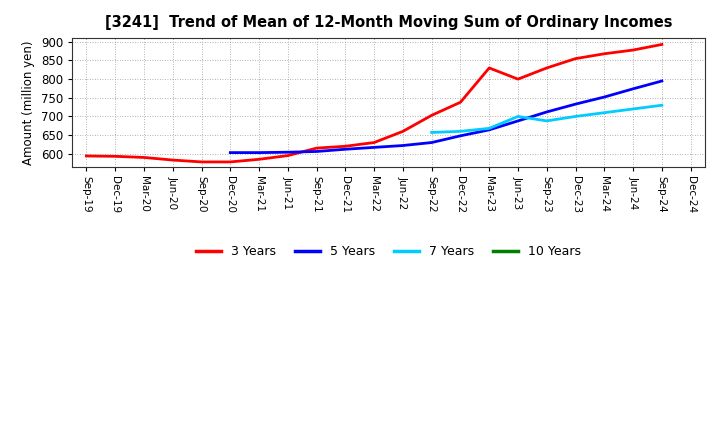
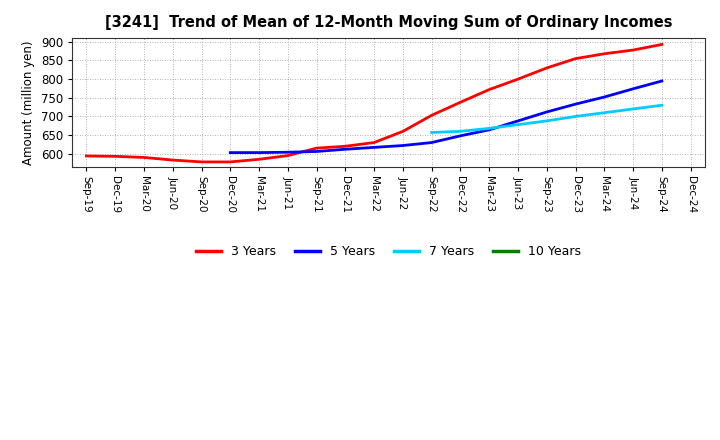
3 Years/Mar-23: 830 -> 772
7 Years/Jun-23: 700 -> 678
